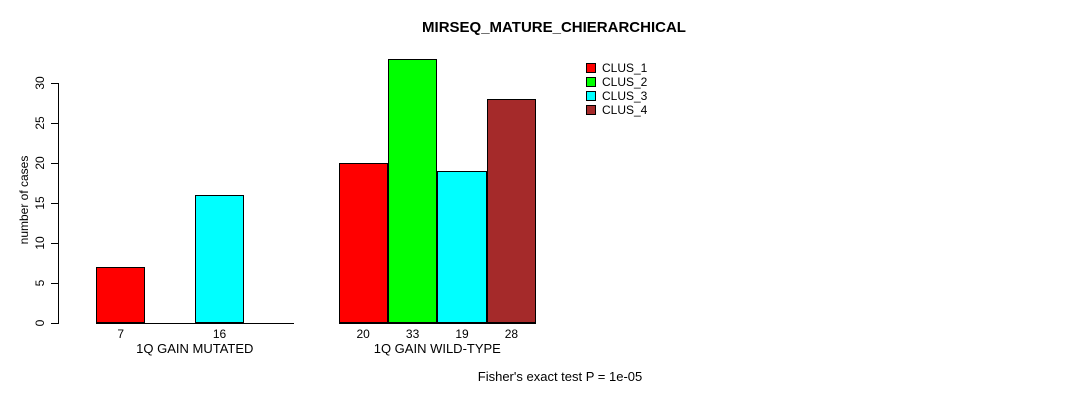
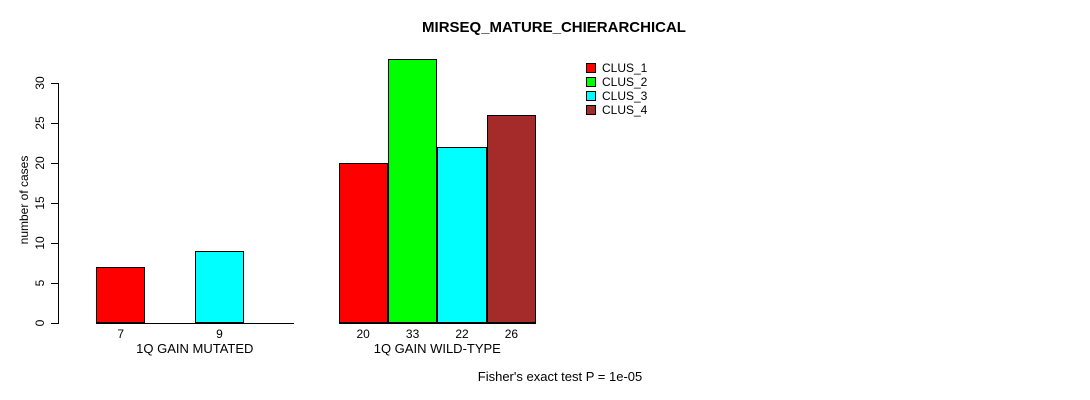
CLUS_3/1Q GAIN MUTATED: 16 -> 9
CLUS_3/1Q GAIN WILD-TYPE: 19 -> 22
CLUS_4/1Q GAIN WILD-TYPE: 28 -> 26
